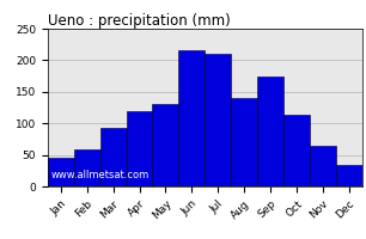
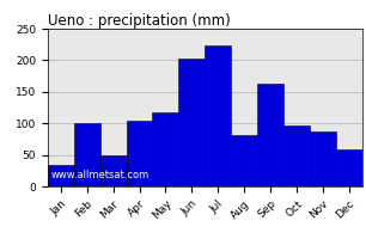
Jan: 45 -> 34
Feb: 58 -> 100
Mar: 92 -> 50
Apr: 120 -> 104
May: 130 -> 118
Jun: 215 -> 202
Jul: 210 -> 224
Aug: 140 -> 82
Sep: 175 -> 162
Oct: 113 -> 96
Nov: 65 -> 88
Dec: 35 -> 58
